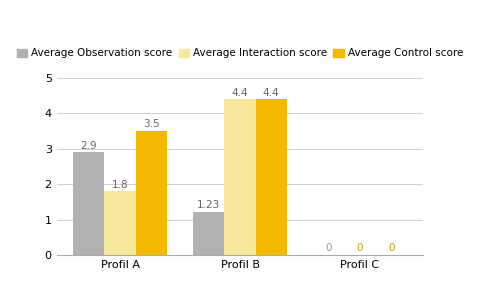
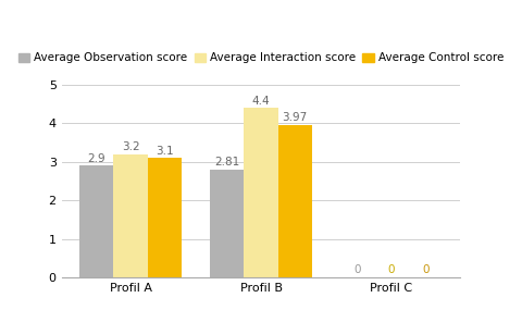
Average Interaction score/Profil A: 1.8 -> 3.2
Average Control score/Profil A: 3.5 -> 3.1
Average Observation score/Profil B: 1.23 -> 2.81
Average Control score/Profil B: 4.4 -> 3.97
